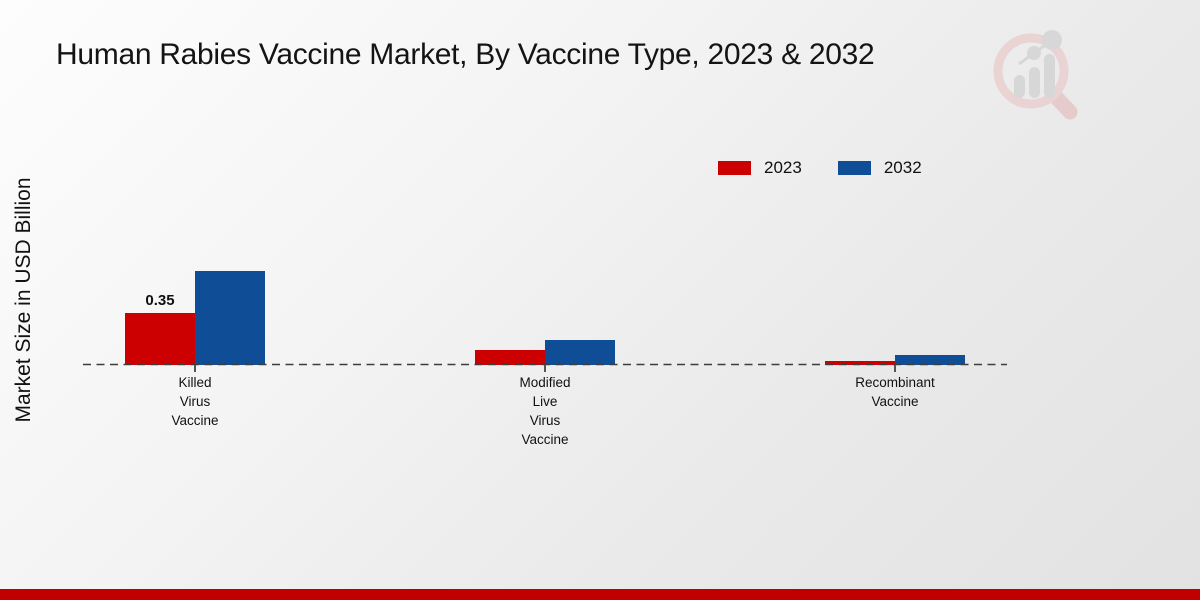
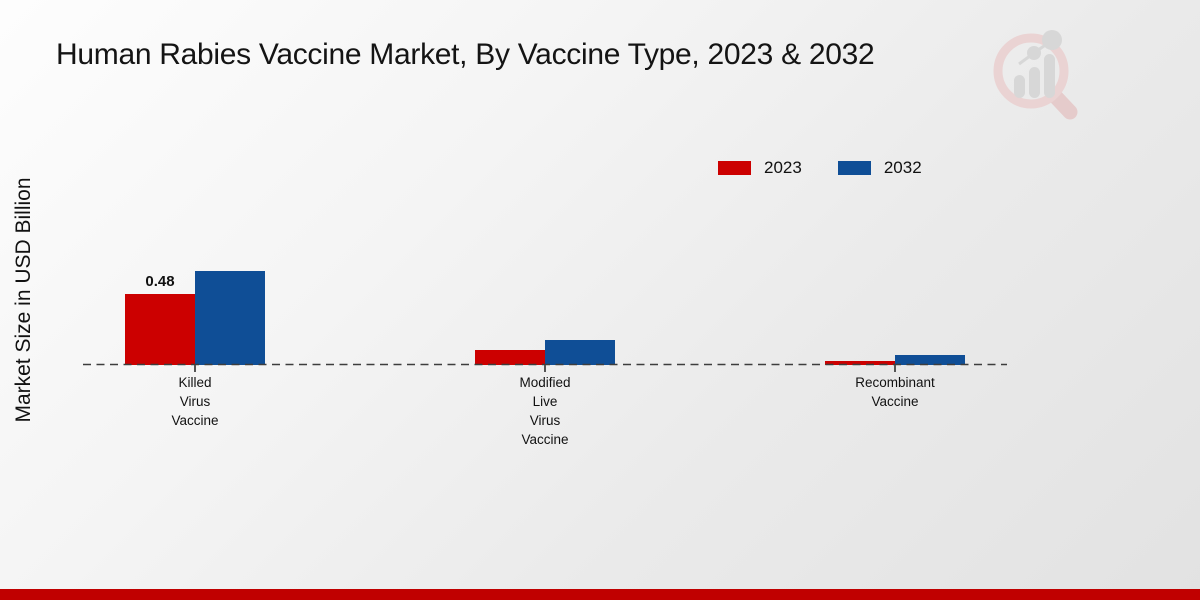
2023/Killed Virus Vaccine: 0.35 -> 0.48
